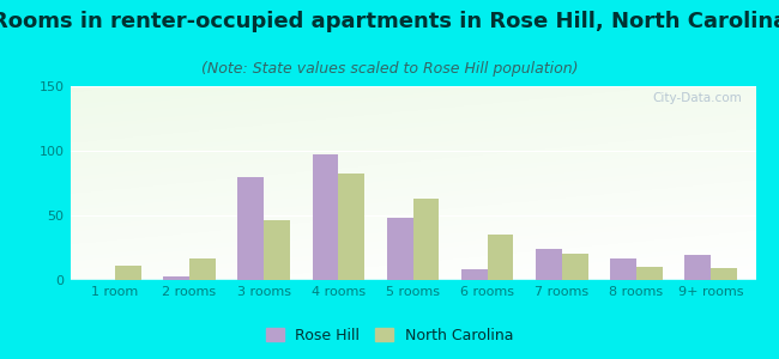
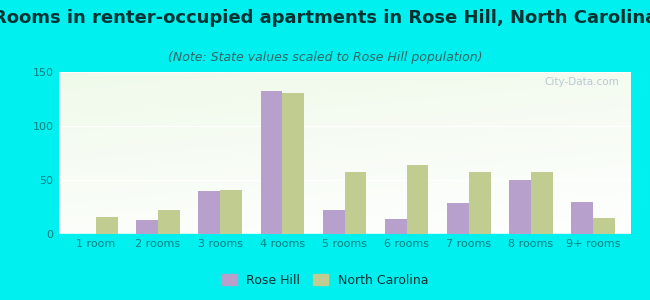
North Carolina/1 room: 11 -> 16
Rose Hill/2 rooms: 3 -> 13
North Carolina/2 rooms: 17 -> 22
Rose Hill/3 rooms: 80 -> 40
North Carolina/3 rooms: 46 -> 41
Rose Hill/4 rooms: 97 -> 132
North Carolina/4 rooms: 82 -> 131
Rose Hill/5 rooms: 48 -> 22
North Carolina/5 rooms: 63 -> 57
Rose Hill/6 rooms: 8 -> 14
North Carolina/6 rooms: 35 -> 64
Rose Hill/7 rooms: 24 -> 29
North Carolina/7 rooms: 20 -> 57
Rose Hill/8 rooms: 17 -> 50
North Carolina/8 rooms: 10 -> 57
Rose Hill/9+ rooms: 19 -> 30
North Carolina/9+ rooms: 9 -> 15
